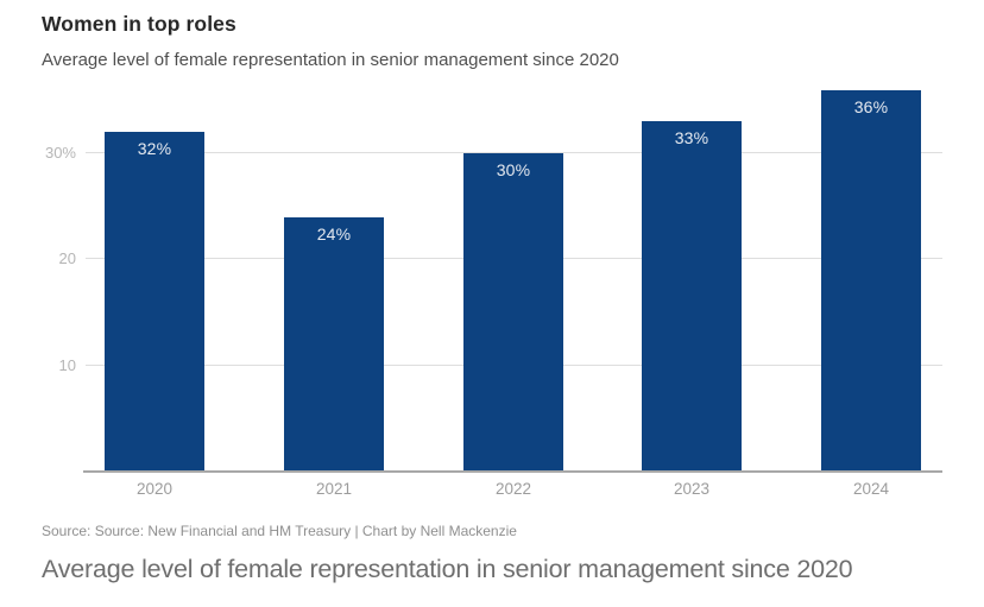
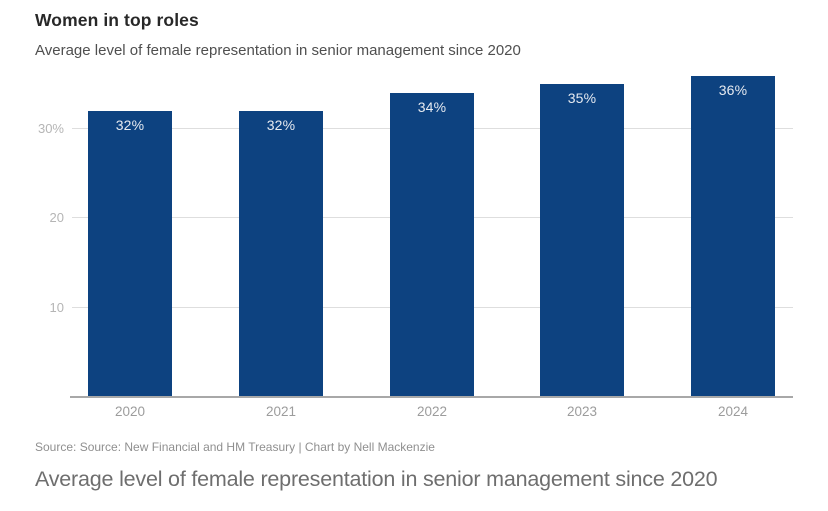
2021: 24% -> 32%
2022: 30% -> 34%
2023: 33% -> 35%
